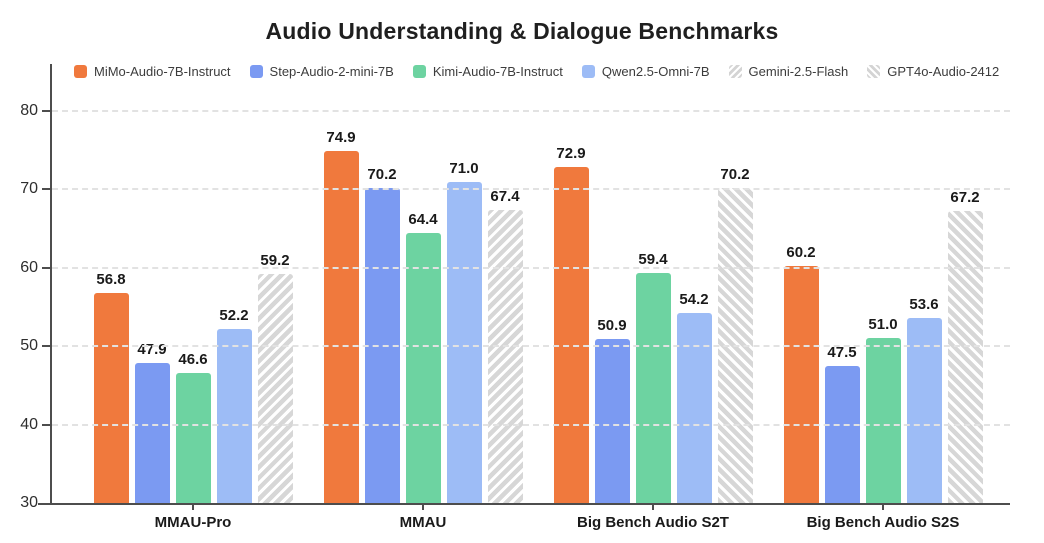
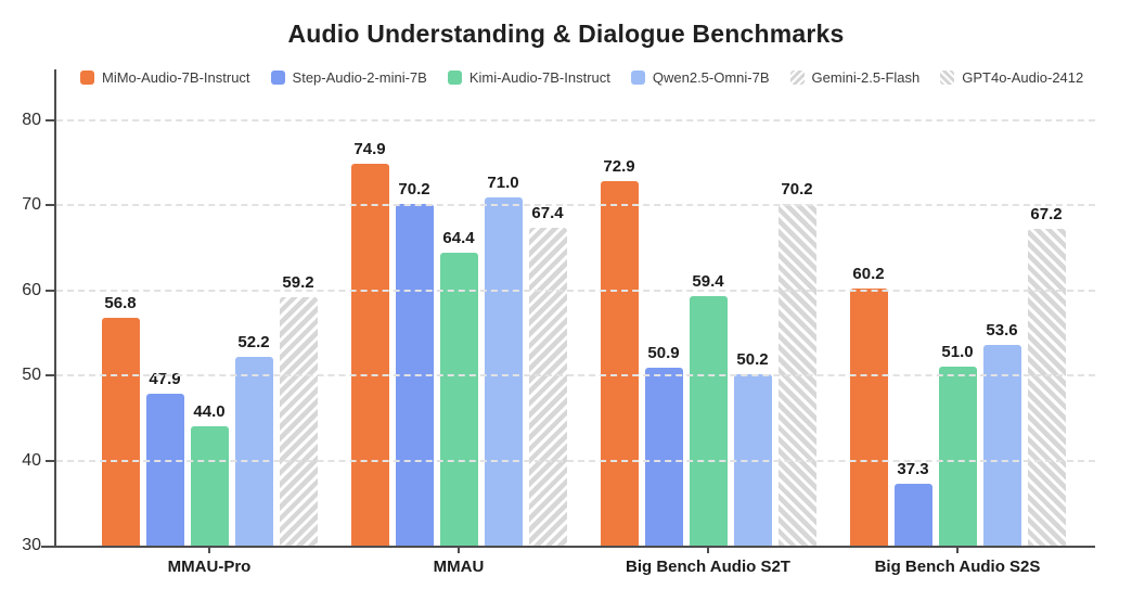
Kimi-Audio-7B-Instruct/MMAU-Pro: 46.6 -> 44.0
Qwen2.5-Omni-7B/Big Bench Audio S2T: 54.2 -> 50.2
Step-Audio-2-mini-7B/Big Bench Audio S2S: 47.5 -> 37.3
